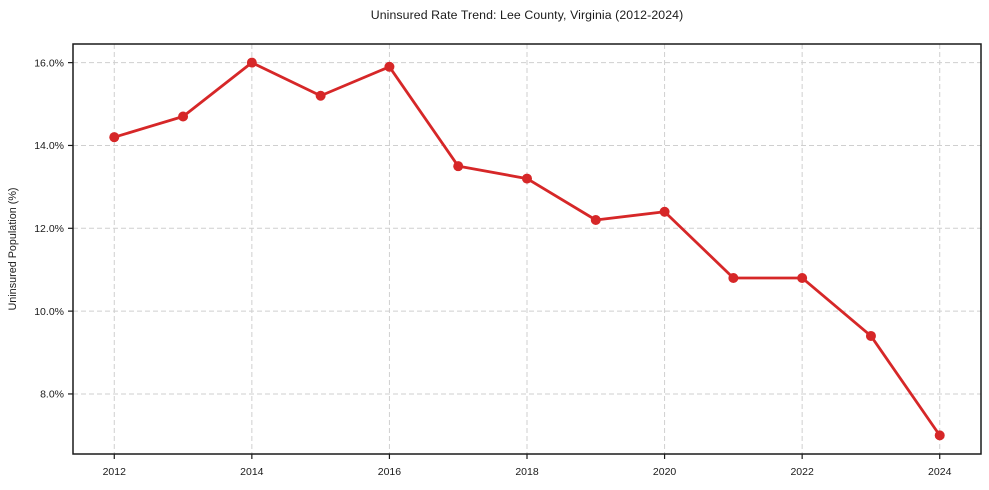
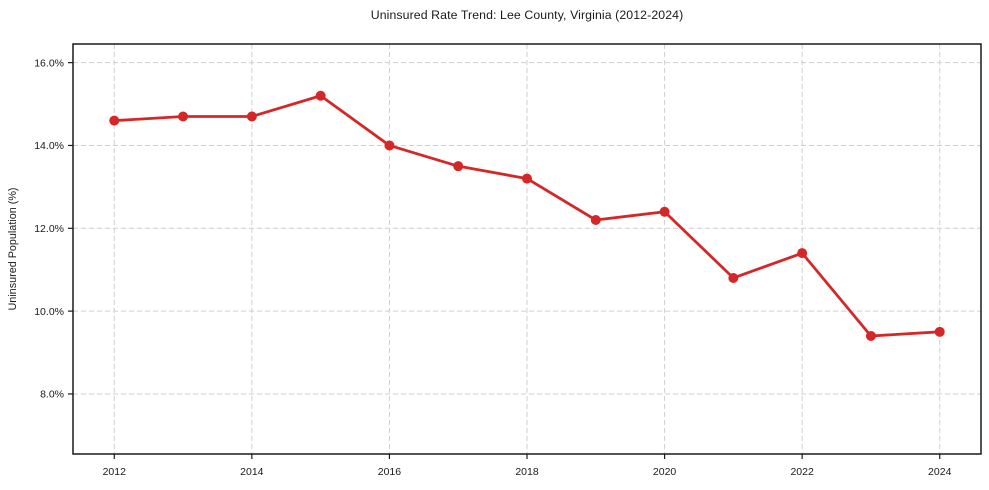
2012: 14.2% -> 14.6%
2014: 16.0% -> 14.7%
2016: 15.9% -> 14.0%
2022: 10.8% -> 11.4%
2024: 7.0% -> 9.5%
